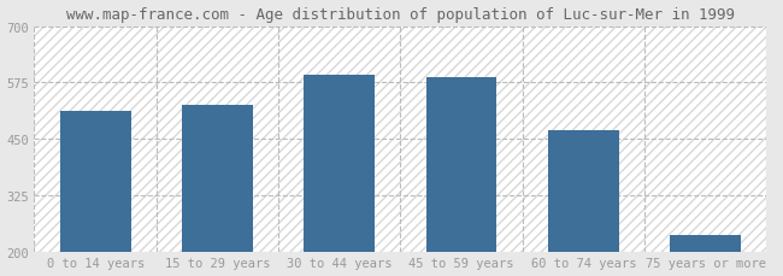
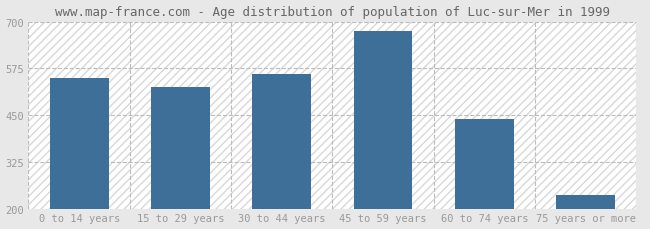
0 to 14 years: 513 -> 550
30 to 44 years: 593 -> 560
45 to 59 years: 588 -> 675
60 to 74 years: 470 -> 440
